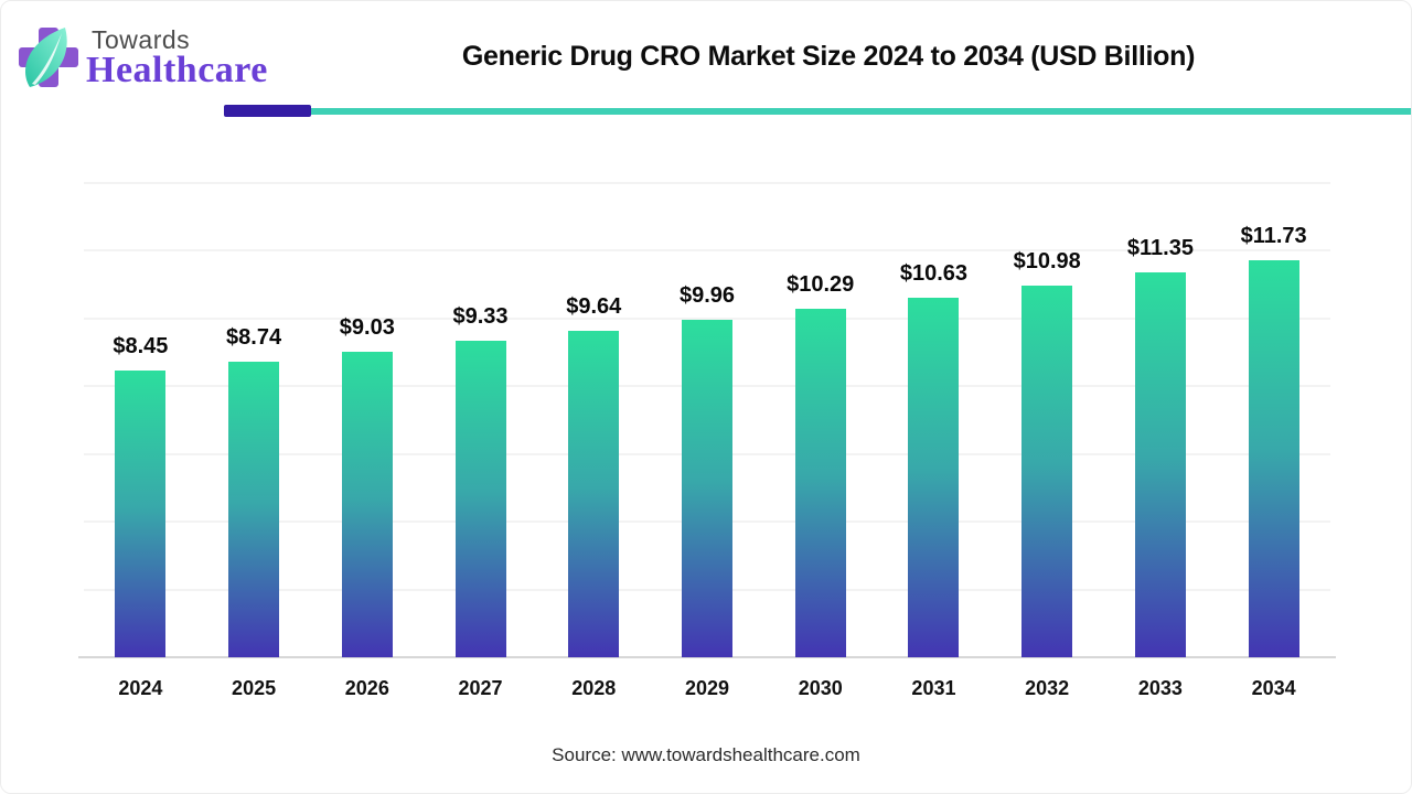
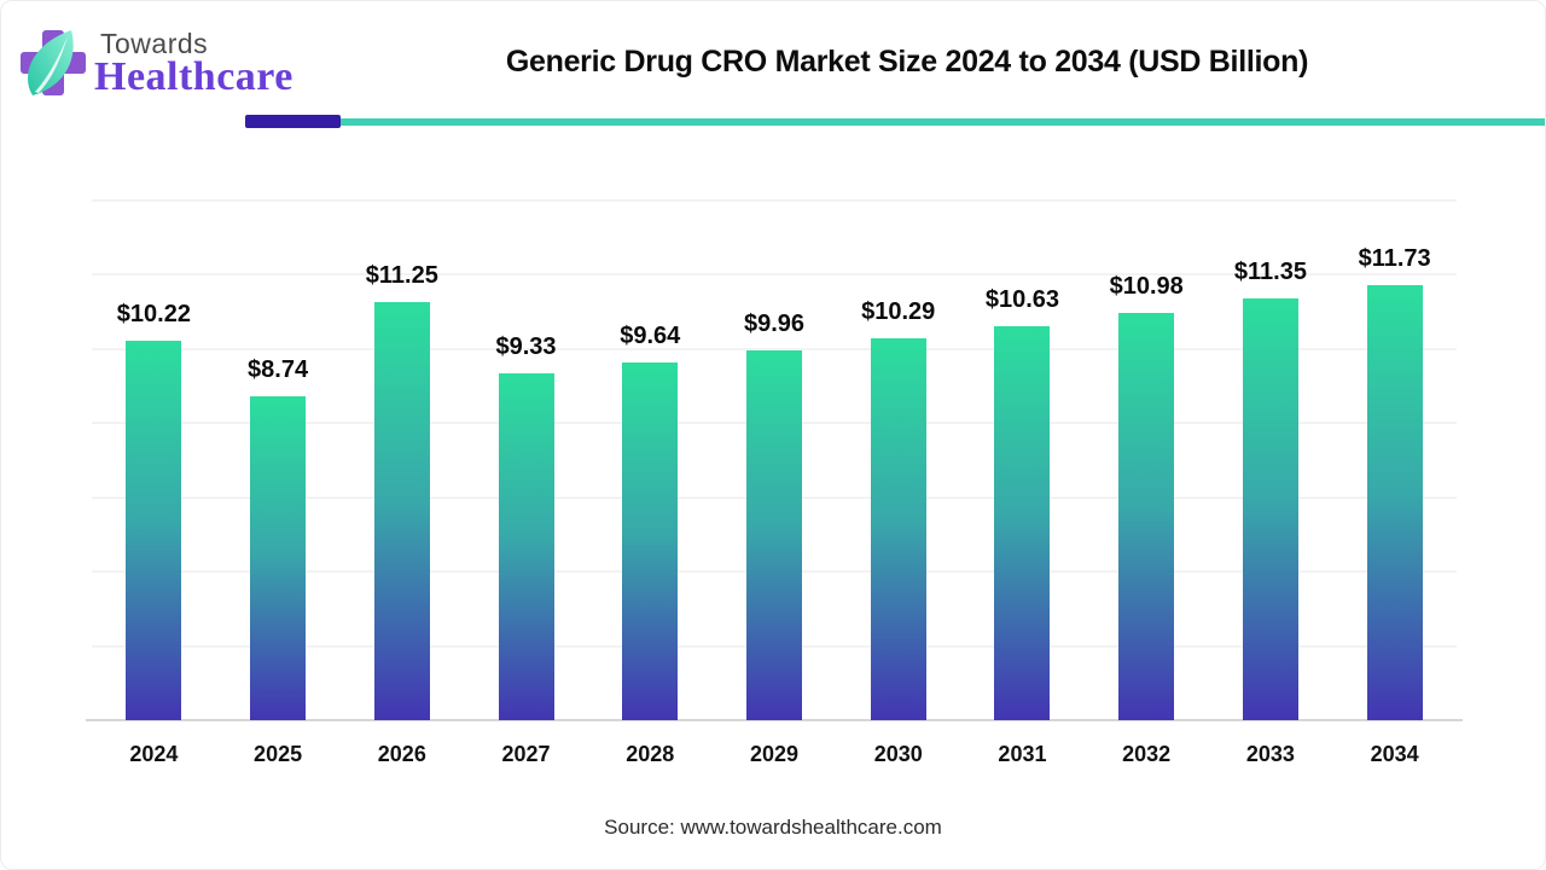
2024: $8.45 -> $10.22
2026: $9.03 -> $11.25
